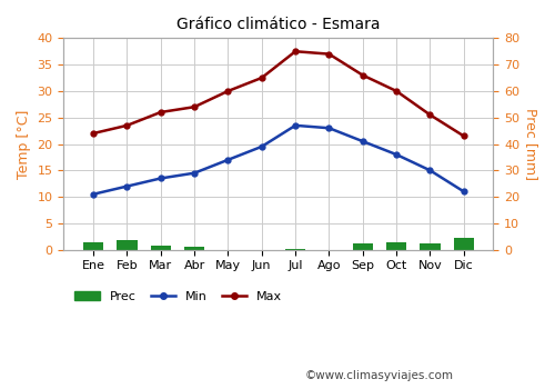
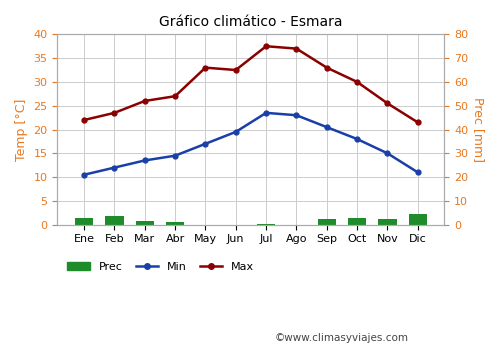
Max/May: 30.0 -> 33.0
